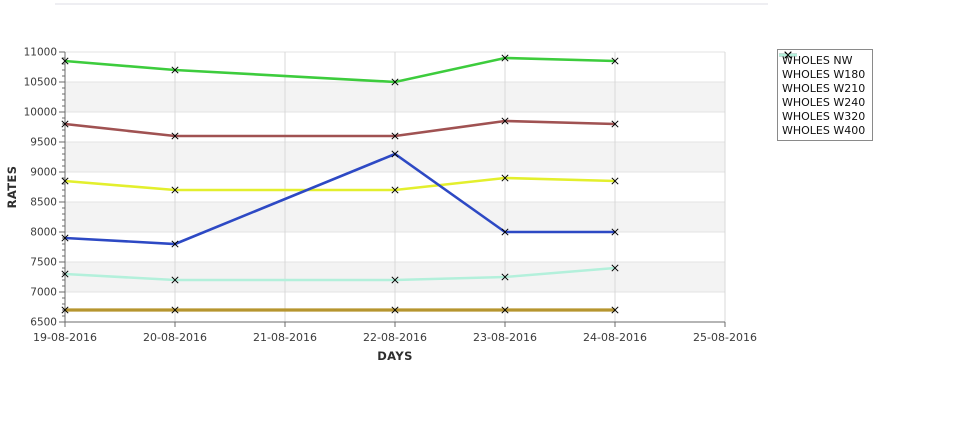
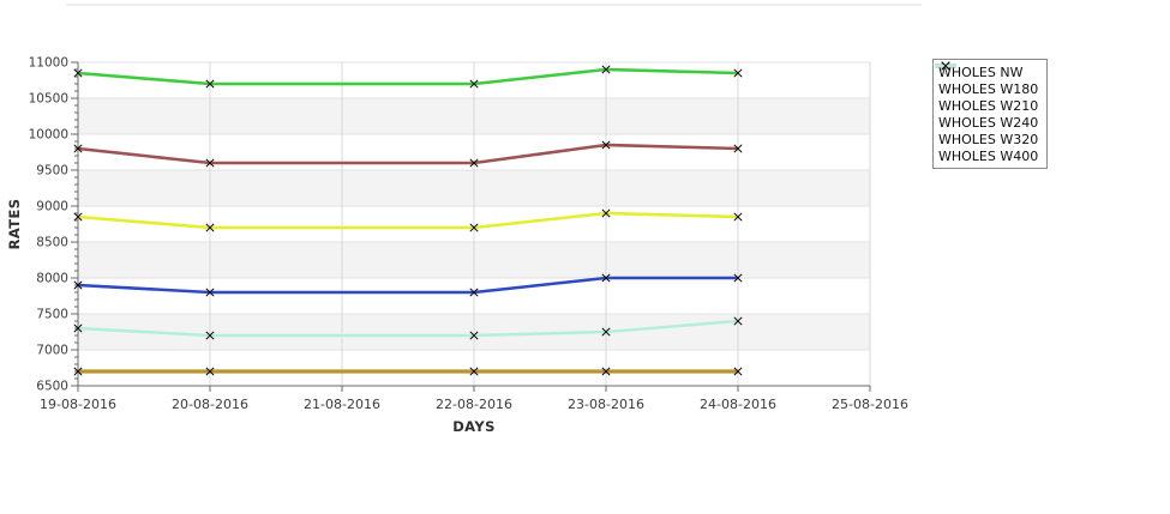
WHOLES W180/22-08-2016: 10500 -> 10700
WHOLES W320/22-08-2016: 9300 -> 7800
